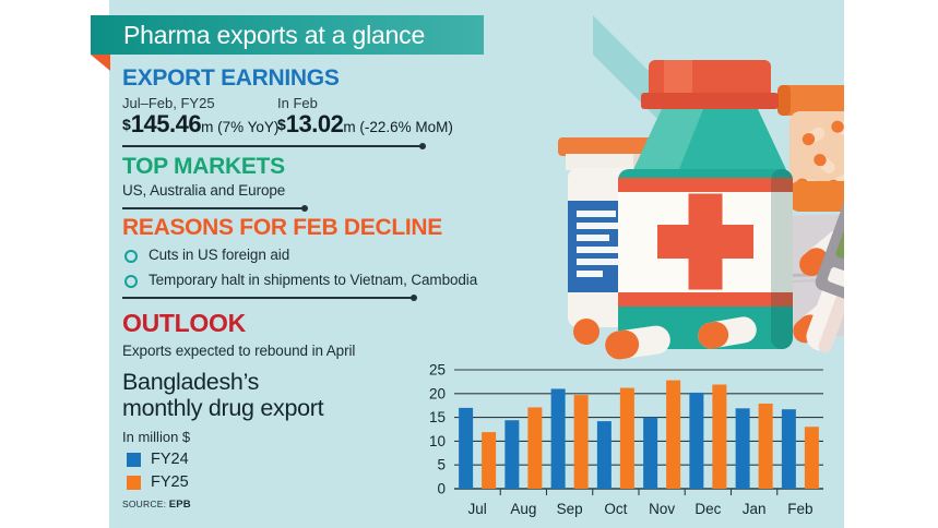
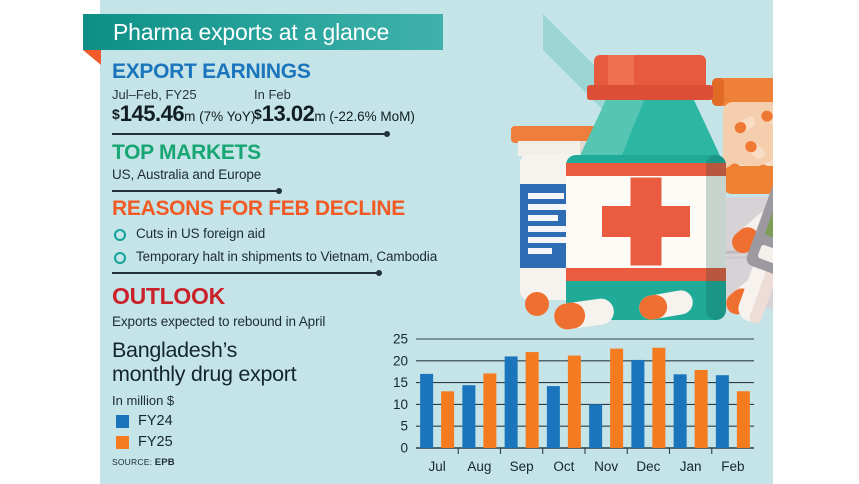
FY25/Jul: 12 -> 13
FY25/Sep: 20 -> 22
FY24/Nov: 15 -> 10
FY25/Dec: 22 -> 23
